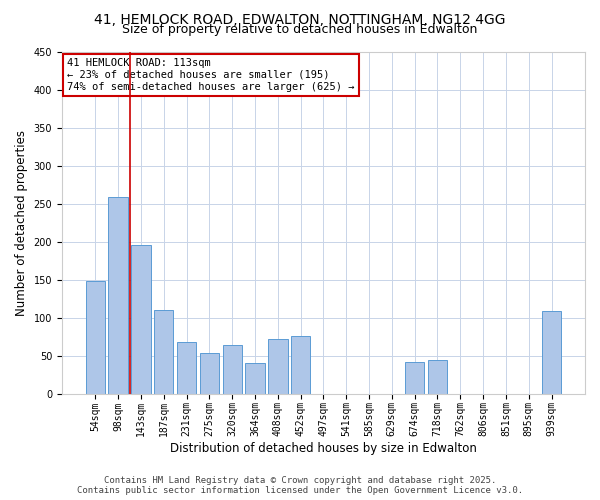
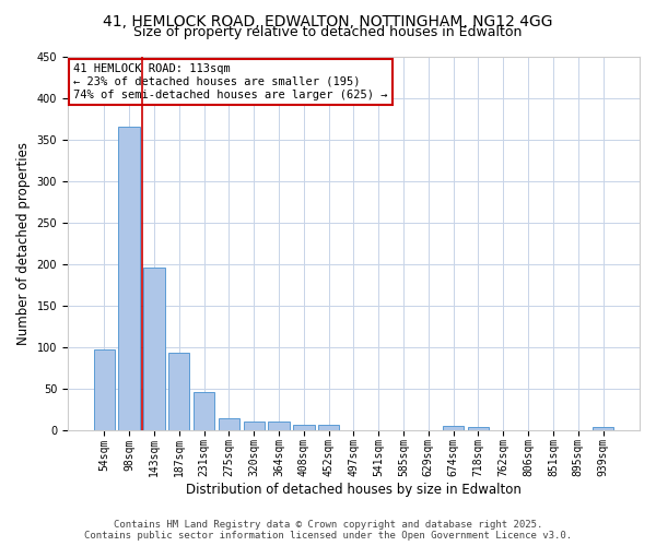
54sqm: 148 -> 97
98sqm: 258 -> 365
187sqm: 110 -> 93
231sqm: 68 -> 45
275sqm: 54 -> 14
320sqm: 64 -> 10
364sqm: 40 -> 10
408sqm: 72 -> 6
452sqm: 76 -> 6
674sqm: 42 -> 5
718sqm: 44 -> 4
939sqm: 108 -> 3
